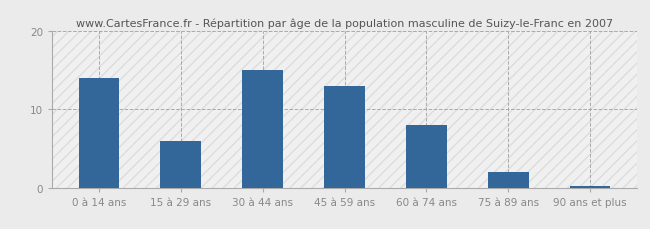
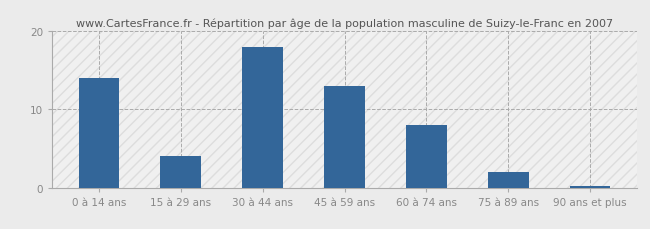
15 à 29 ans: 6.0 -> 4.0
30 à 44 ans: 15.0 -> 18.0
